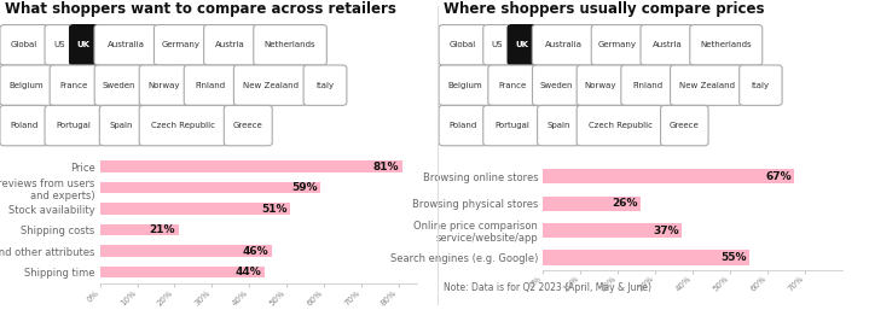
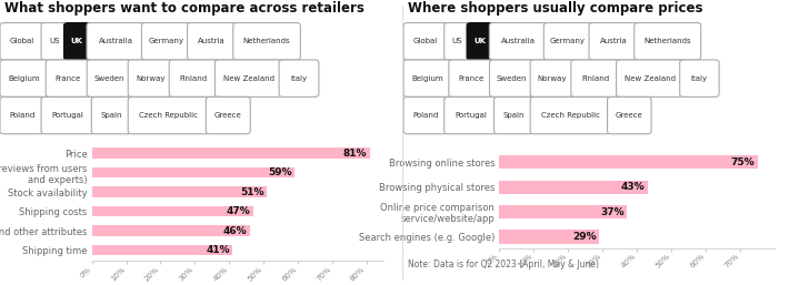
Shipping costs: 21% -> 47%
Shipping time: 44% -> 41%
Browsing online stores: 67% -> 75%
Browsing physical stores: 26% -> 43%
Search engines (e.g. Google): 55% -> 29%
